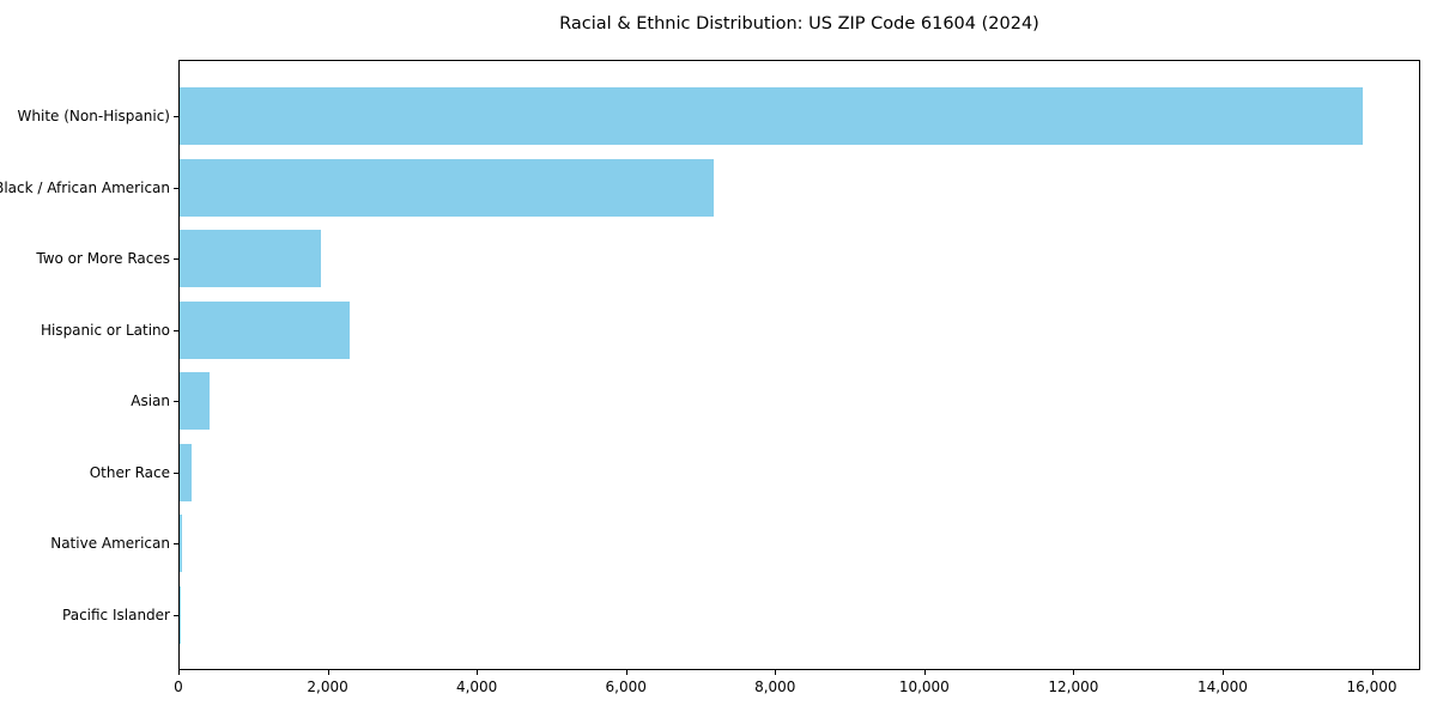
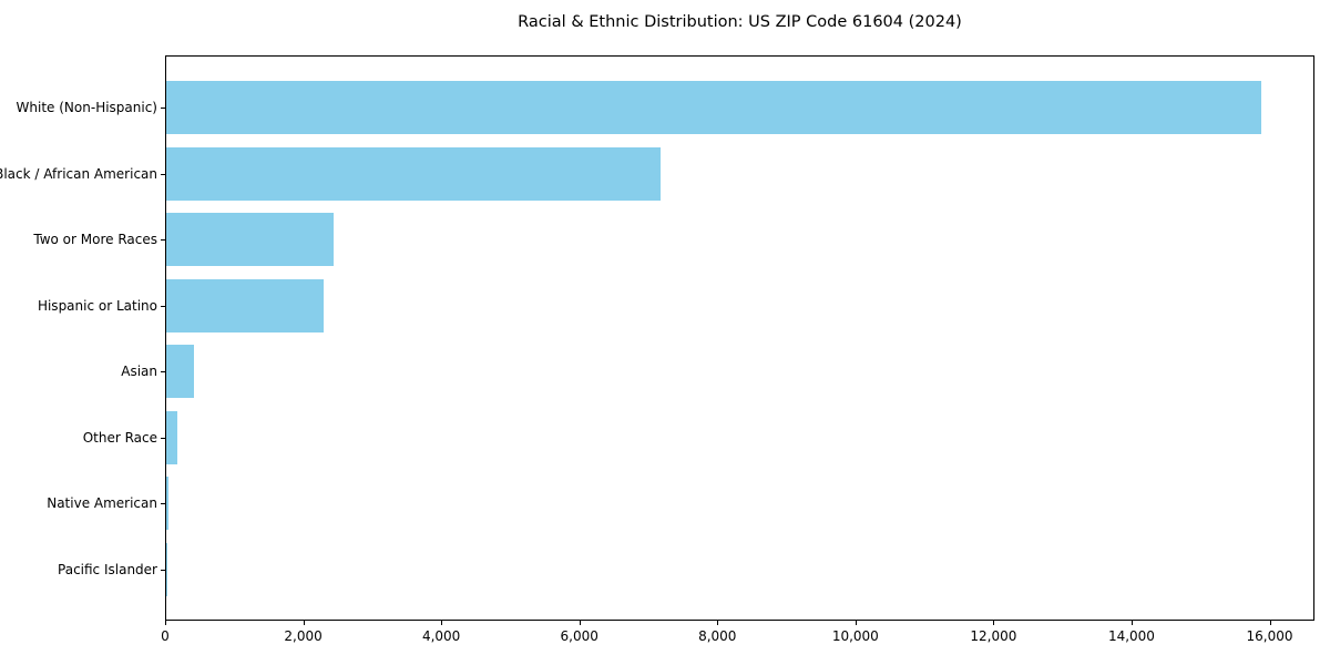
Two or More Races: 1900 -> 2400
